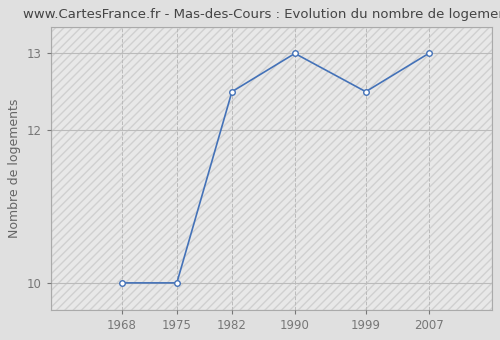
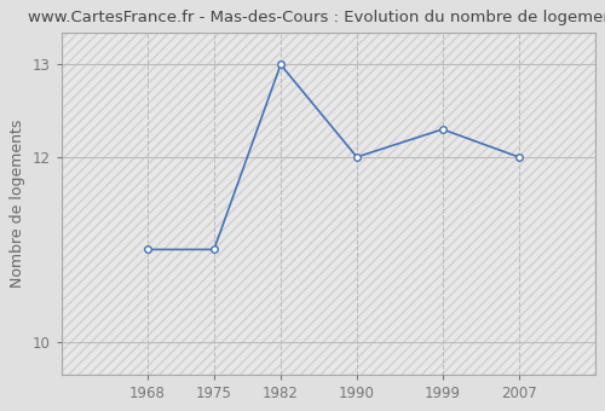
1968: 10.0 -> 11.0
1975: 10.0 -> 11.0
1982: 12.5 -> 13.0
1990: 13.0 -> 12.0
1999: 12.5 -> 12.3
2007: 13.0 -> 12.0
